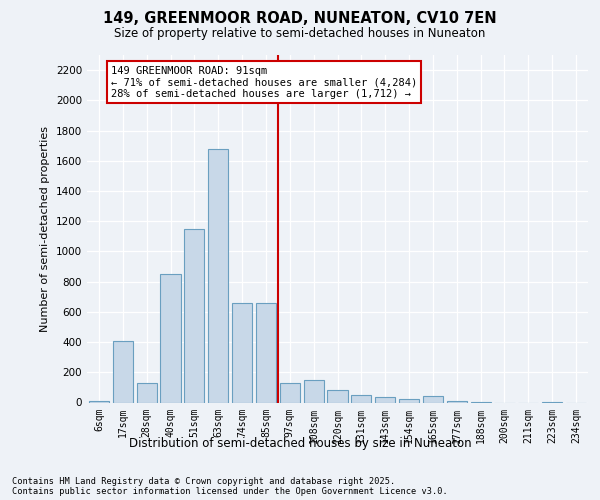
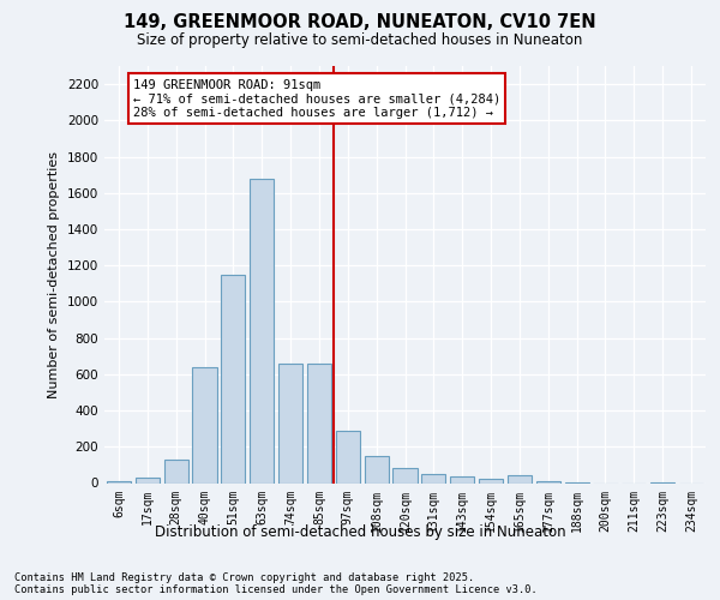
17sqm: 410 -> 30
40sqm: 850 -> 640
97sqm: 130 -> 290
